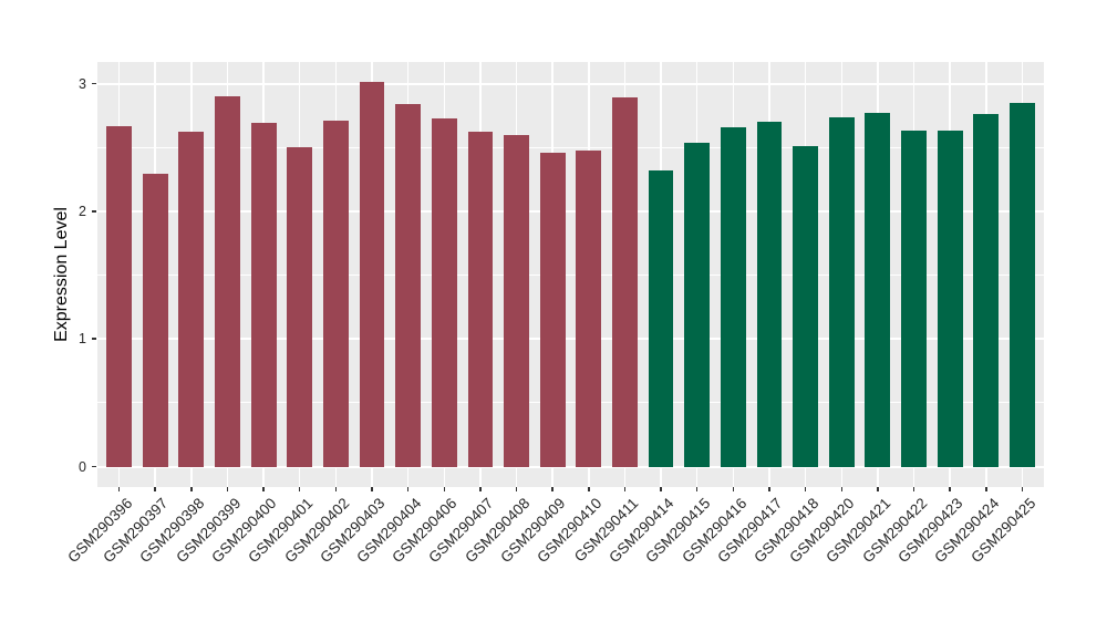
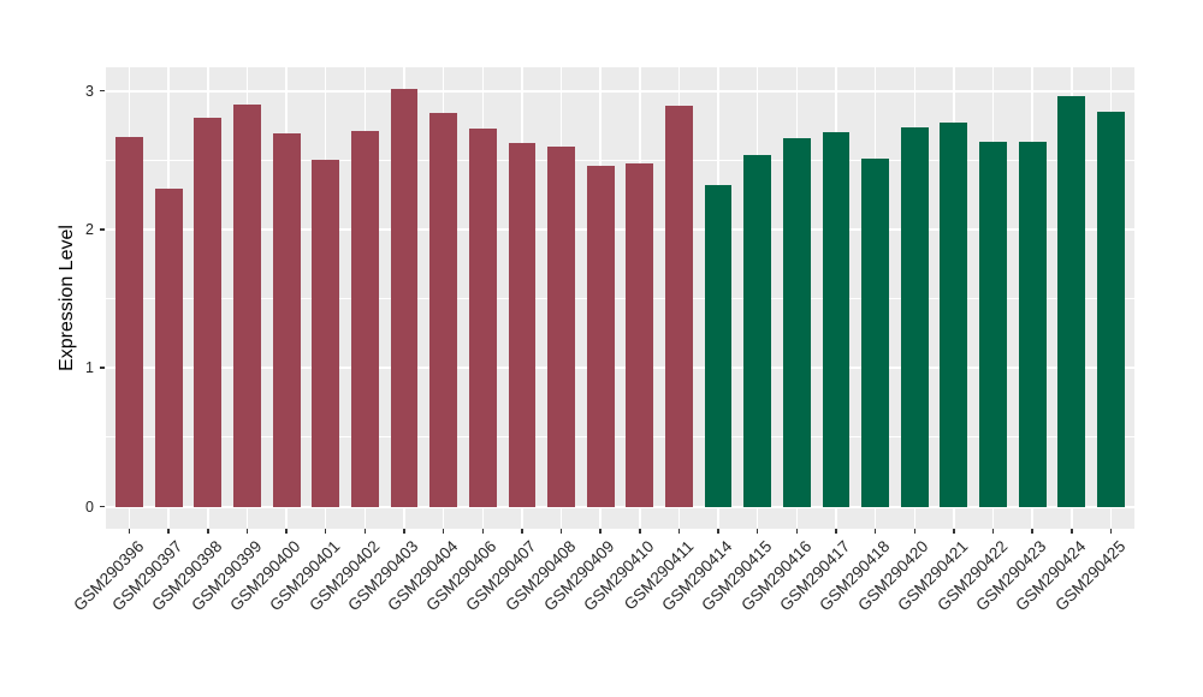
GSM290398: 2.62 -> 2.81
GSM290424: 2.76 -> 2.96
